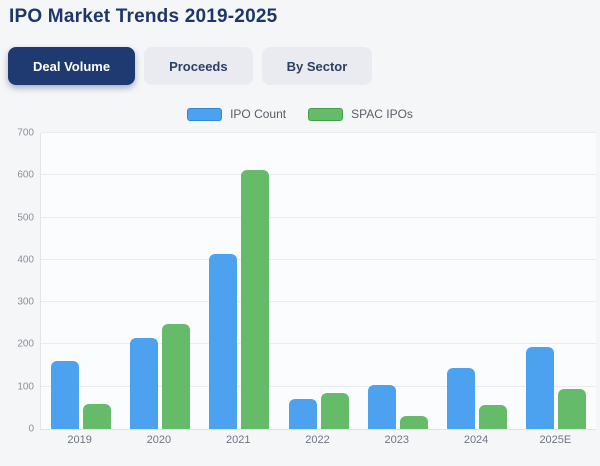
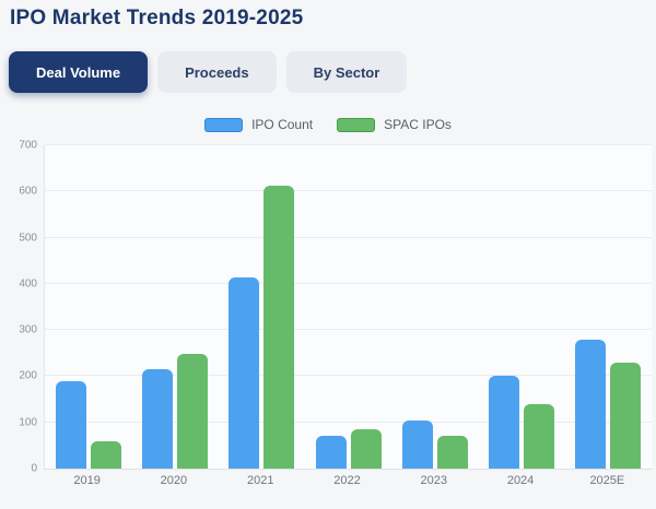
IPO Count/2019: 160 -> 190
SPAC IPOs/2023: 30 -> 70
IPO Count/2024: 140 -> 200
SPAC IPOs/2024: 60 -> 140
IPO Count/2025E: 200 -> 280
SPAC IPOs/2025E: 100 -> 230
